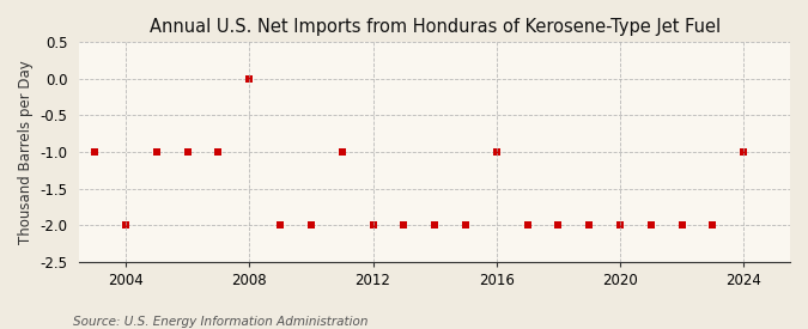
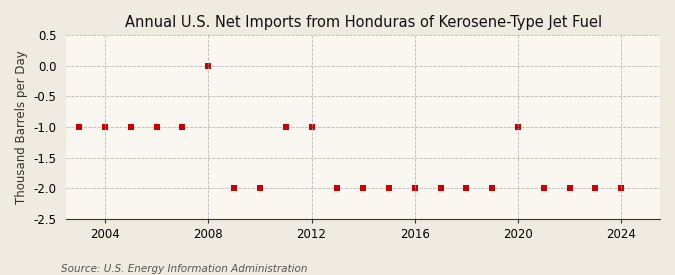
2004: -2 -> -1
2012: -2 -> -1
2016: -1 -> -2
2020: -2 -> -1
2024: -1 -> -2
